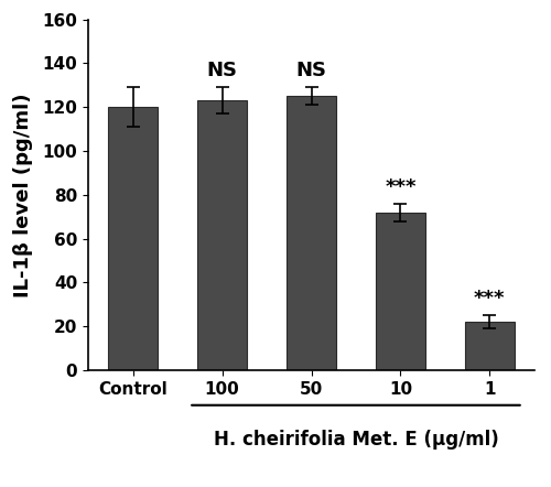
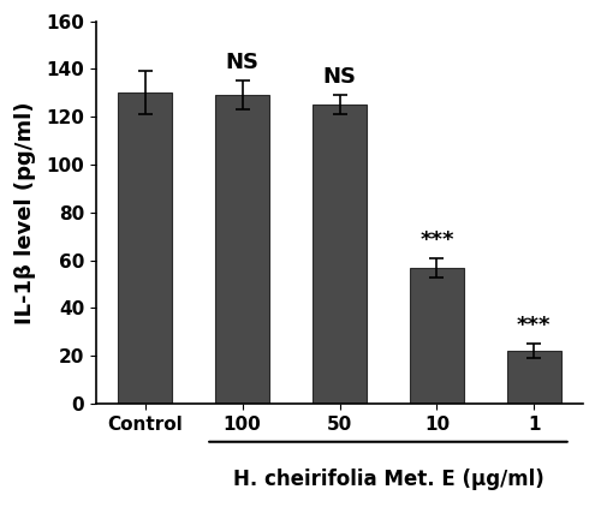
Control: 120 -> 130
100: 123 -> 129
10: 72 -> 57
